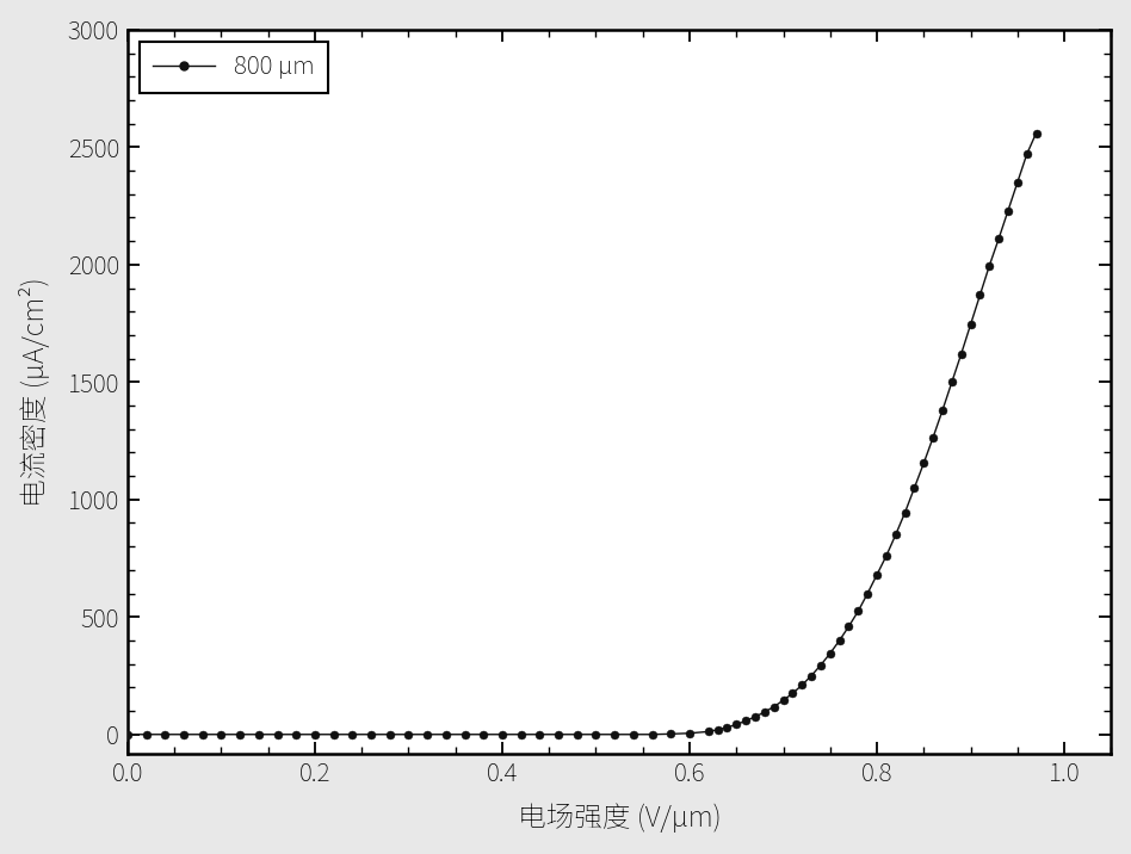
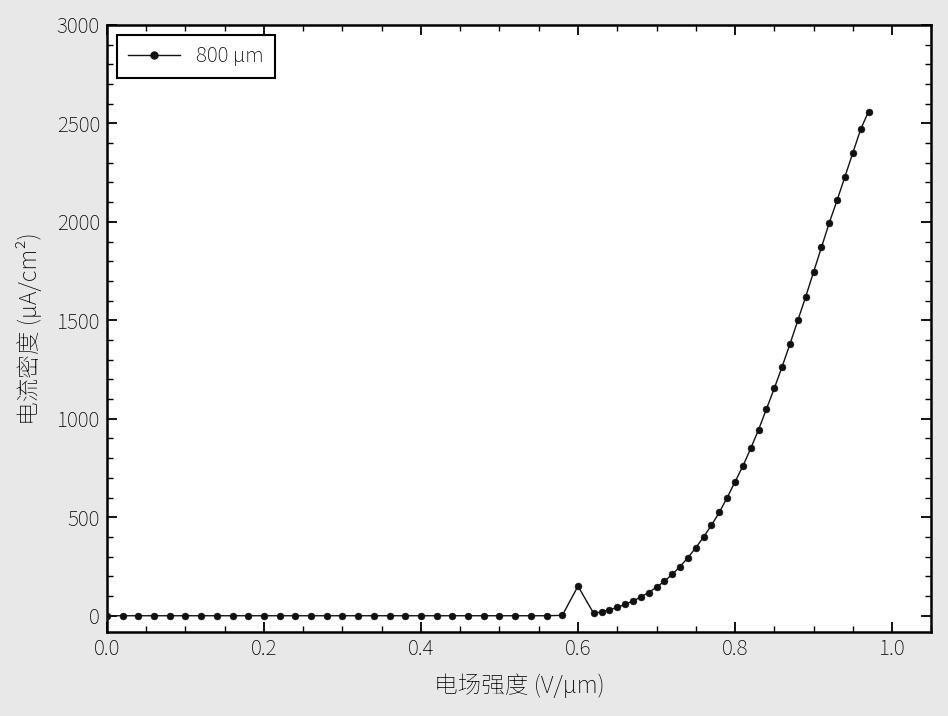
0.6: 0 -> 150
